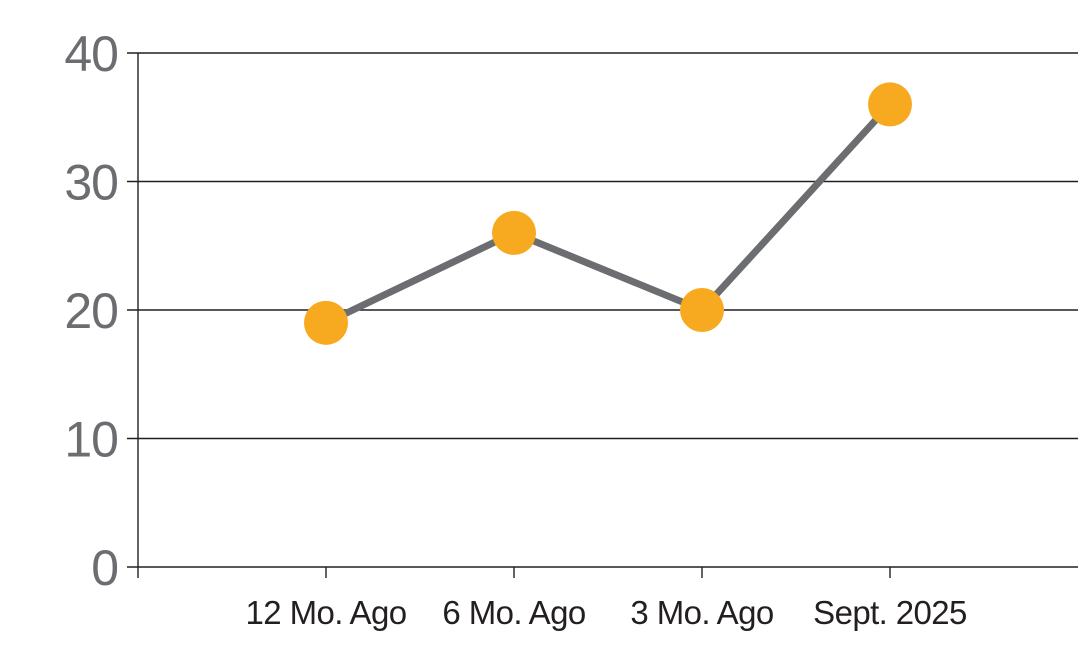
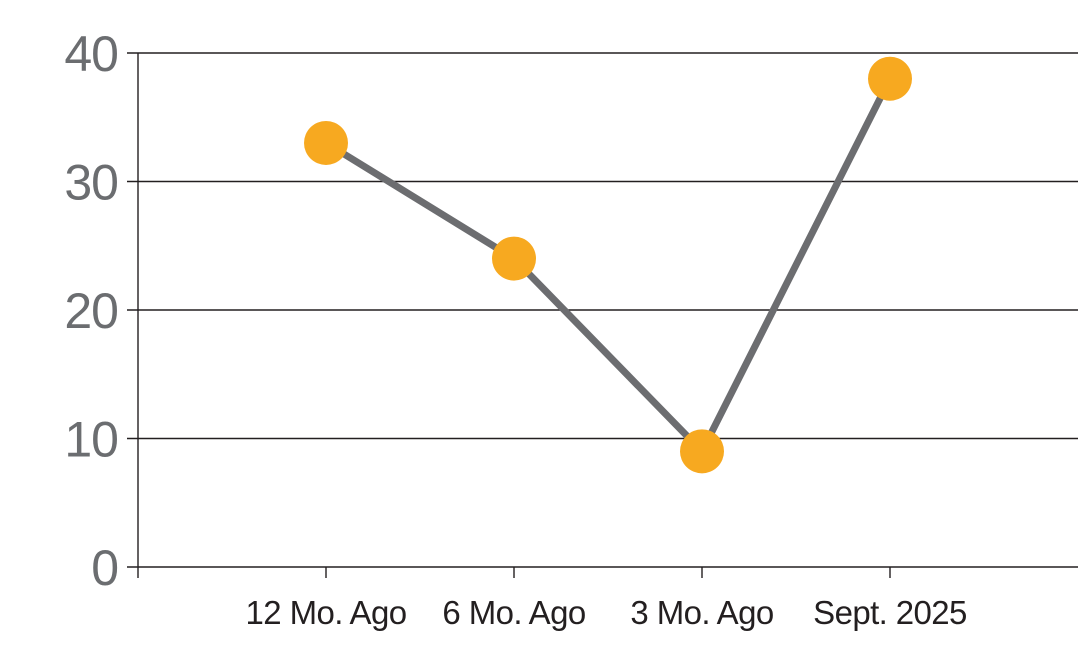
12 Mo. Ago: 19 -> 33
6 Mo. Ago: 26 -> 24
3 Mo. Ago: 20 -> 9
Sept. 2025: 36 -> 38
